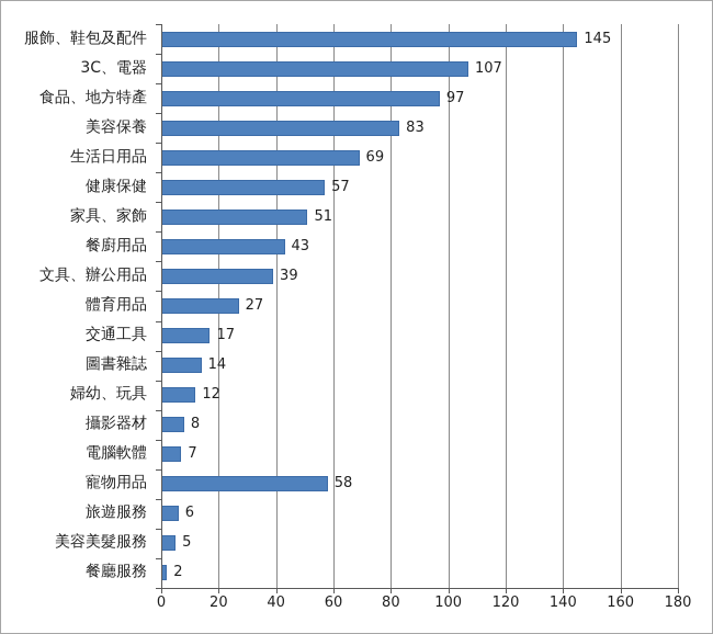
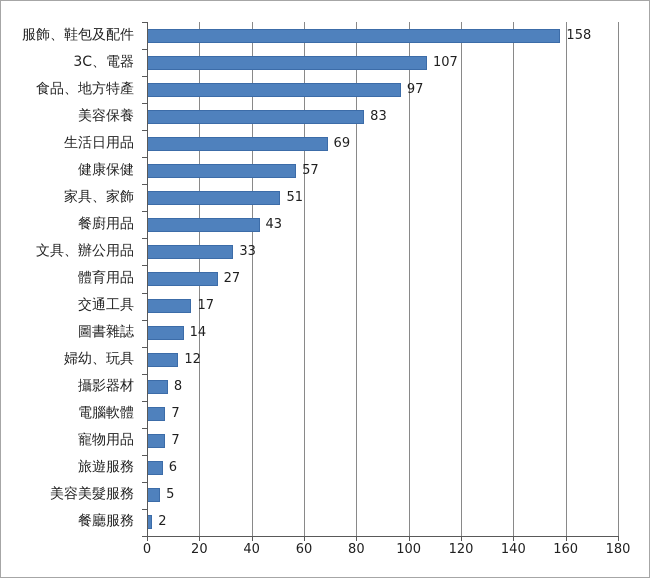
服飾、鞋包及配件: 145 -> 158
文具、辦公用品: 39 -> 33
寵物用品: 58 -> 7
